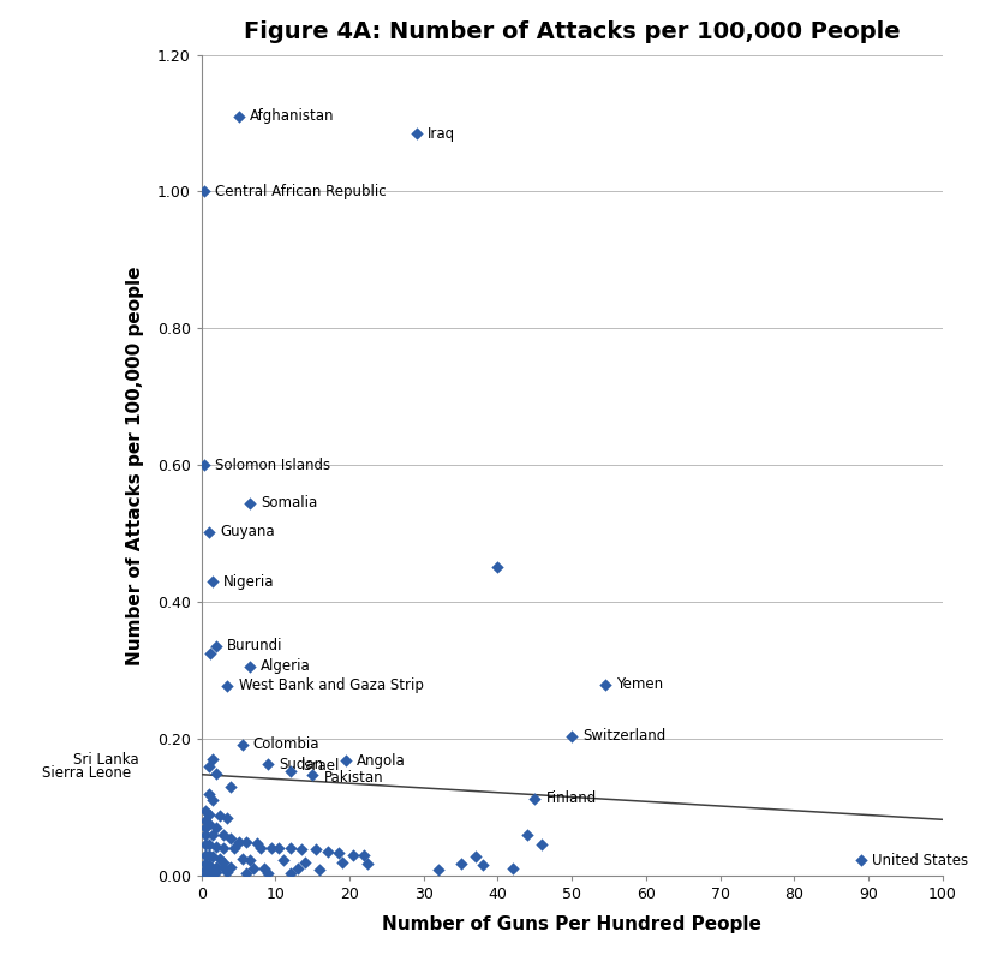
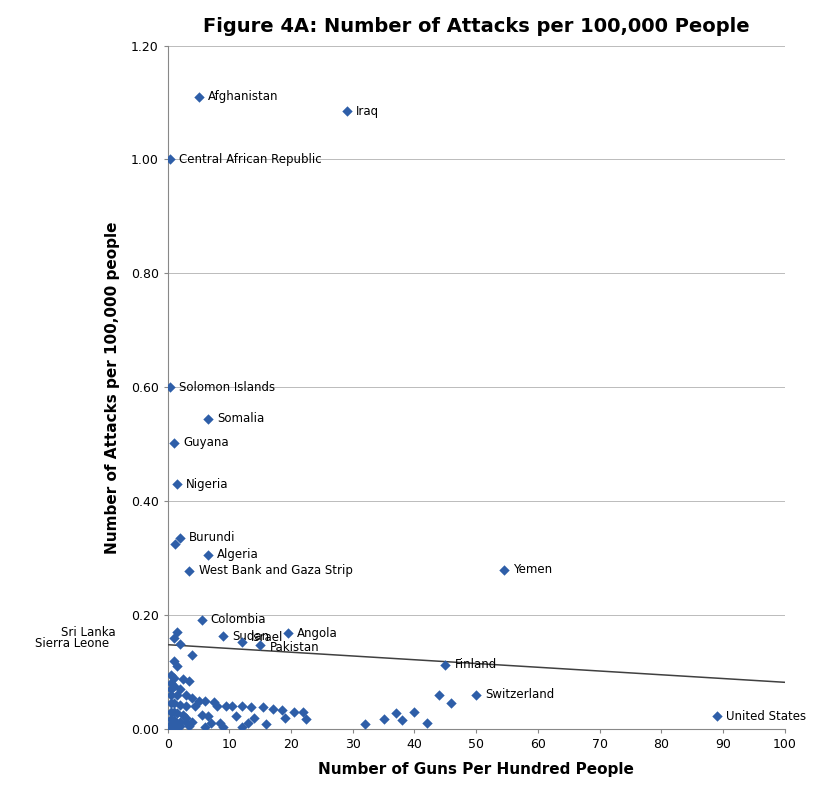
40: 0.452 -> 0.030
50: 0.204 -> 0.060
